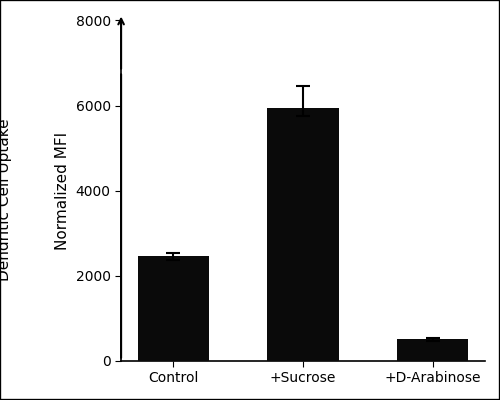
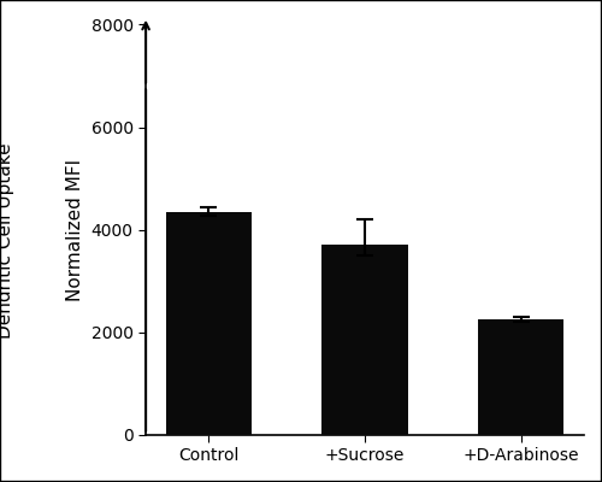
Control: 2450 -> 4350
+Sucrose: 5950 -> 3700
+D-Arabinose: 500 -> 2250
